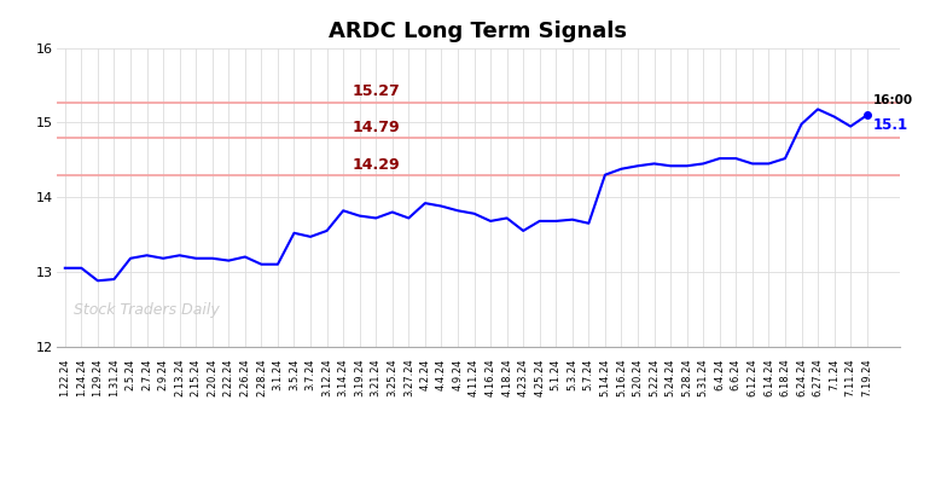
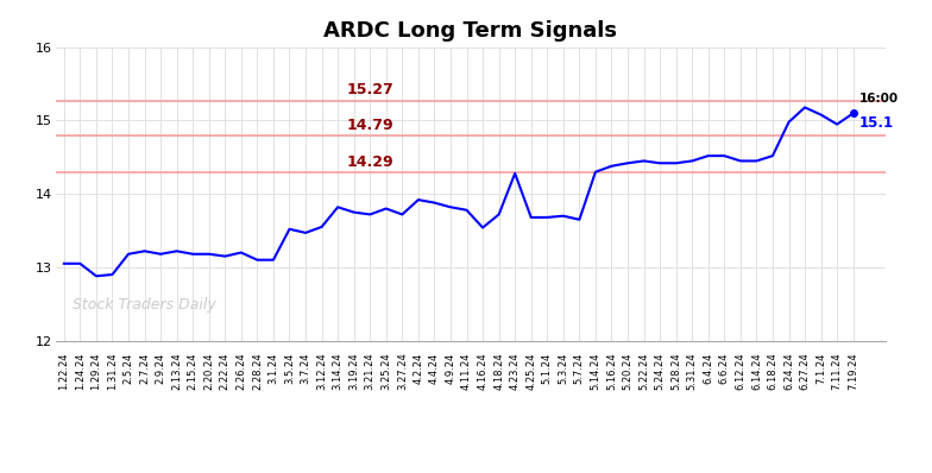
4.16.24: 13.68 -> 13.54
4.23.24: 13.55 -> 14.28
